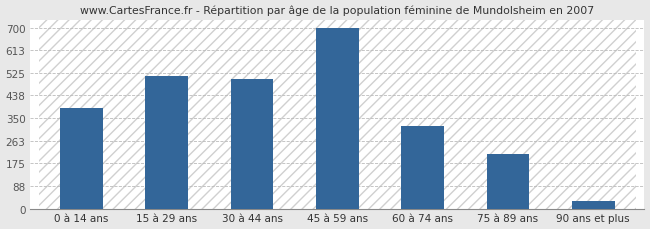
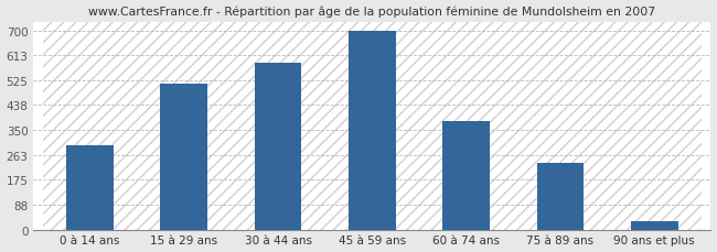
0 à 14 ans: 390 -> 295
30 à 44 ans: 500 -> 585
60 à 74 ans: 320 -> 380
75 à 89 ans: 210 -> 235
